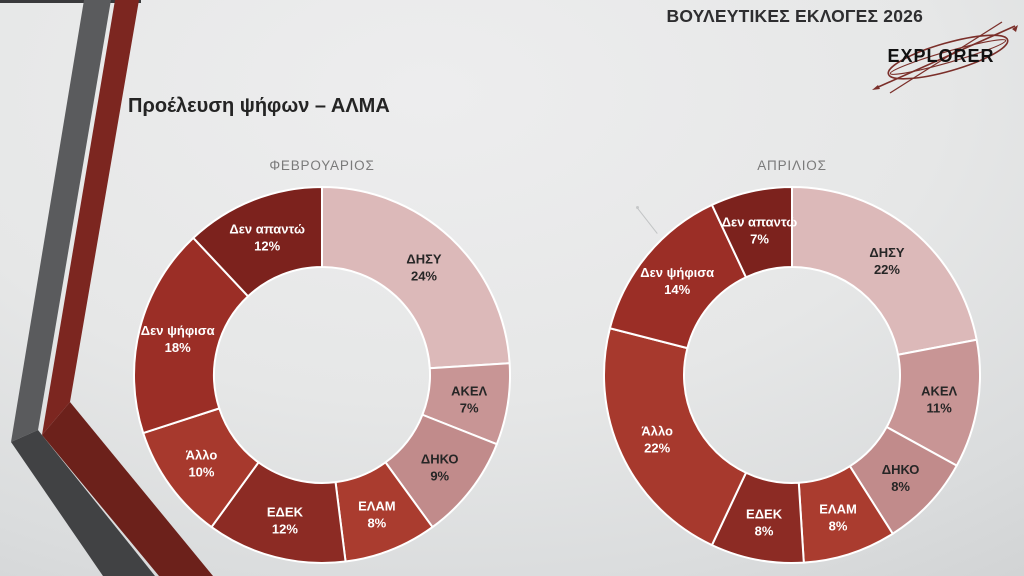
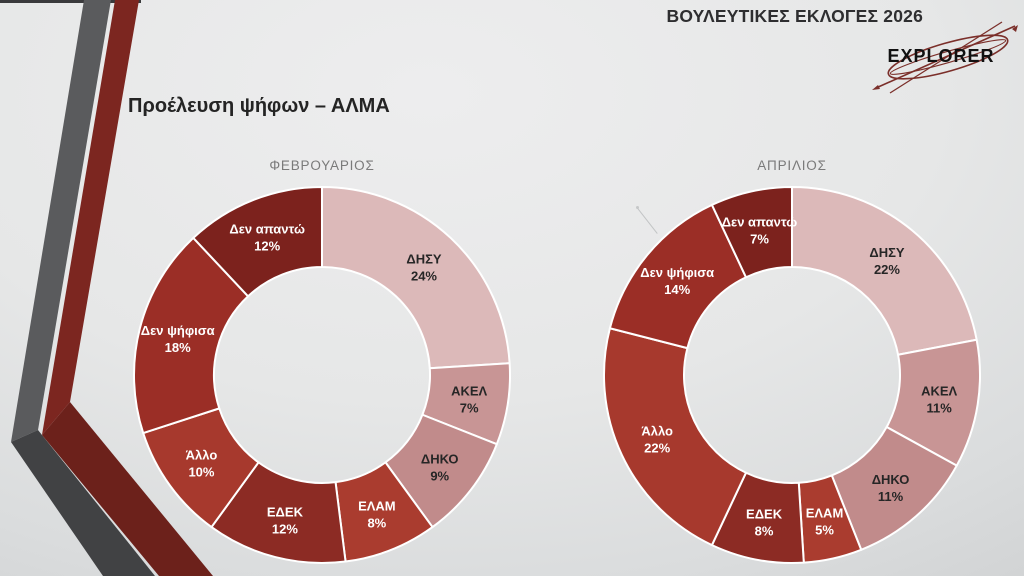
ΑΠΡΙΛΙΟΣ/ΔΗΚΟ: 8% -> 11%
ΑΠΡΙΛΙΟΣ/ΕΛΑΜ: 8% -> 5%
